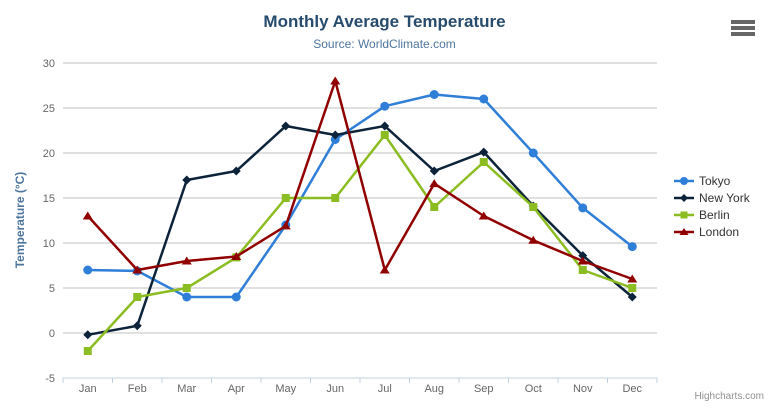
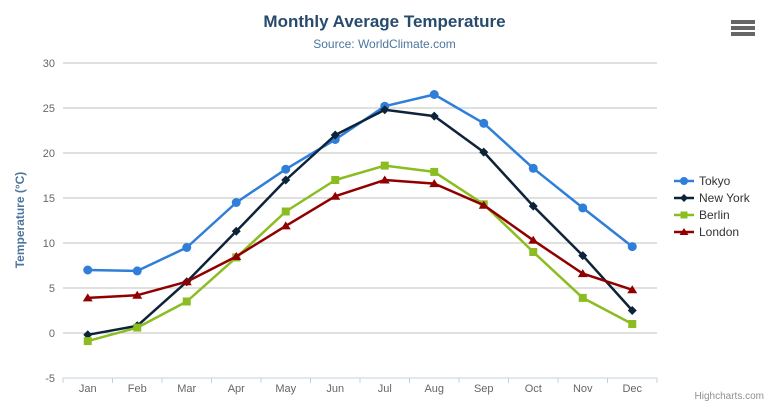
Berlin/Jan: -2 -> -1
London/Jan: 13 -> 4
Berlin/Feb: 4 -> 1
London/Feb: 7 -> 4
Tokyo/Mar: 4 -> 10
New York/Mar: 17 -> 6
Berlin/Mar: 5 -> 4
London/Mar: 8 -> 6
Tokyo/Apr: 4 -> 14
New York/Apr: 18 -> 11
Tokyo/May: 12 -> 18
New York/May: 23 -> 17
Berlin/May: 15 -> 14
Berlin/Jun: 15 -> 17
London/Jun: 28 -> 15
New York/Jul: 23 -> 25
Berlin/Jul: 22 -> 19
London/Jul: 7 -> 17
New York/Aug: 18 -> 24
Berlin/Aug: 14 -> 18
Tokyo/Sep: 26 -> 23
Berlin/Sep: 19 -> 14
London/Sep: 13 -> 14
Tokyo/Oct: 20 -> 18
Berlin/Oct: 14 -> 9
Berlin/Nov: 7 -> 4
London/Nov: 8 -> 7
New York/Dec: 4 -> 2
Berlin/Dec: 5 -> 1
London/Dec: 6 -> 5
